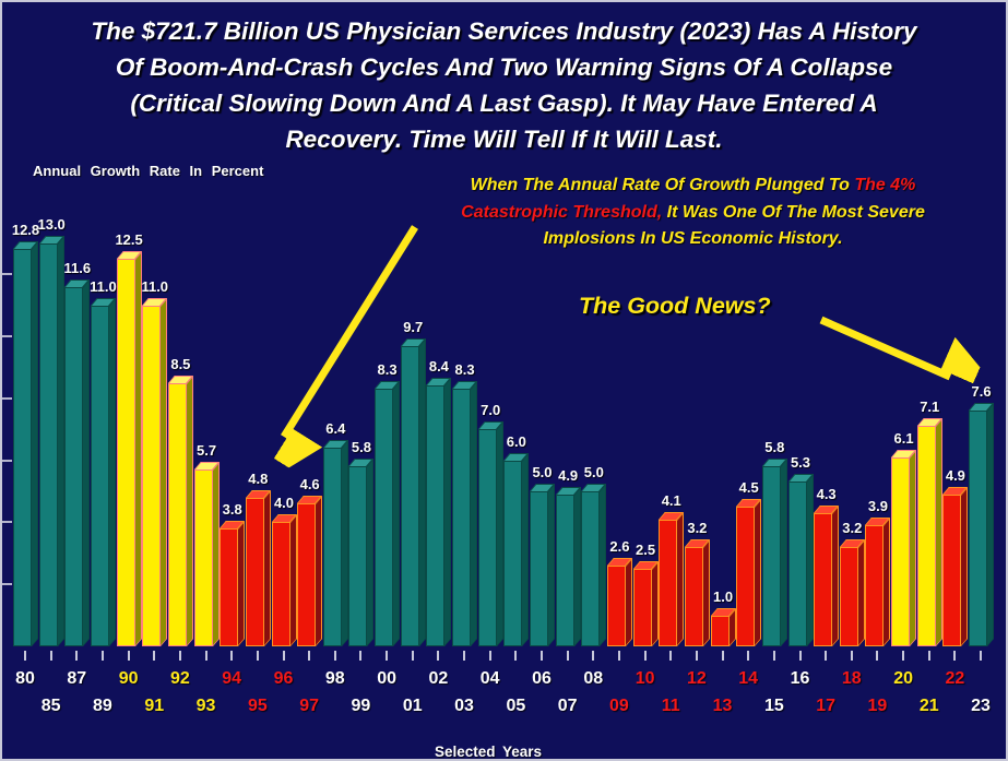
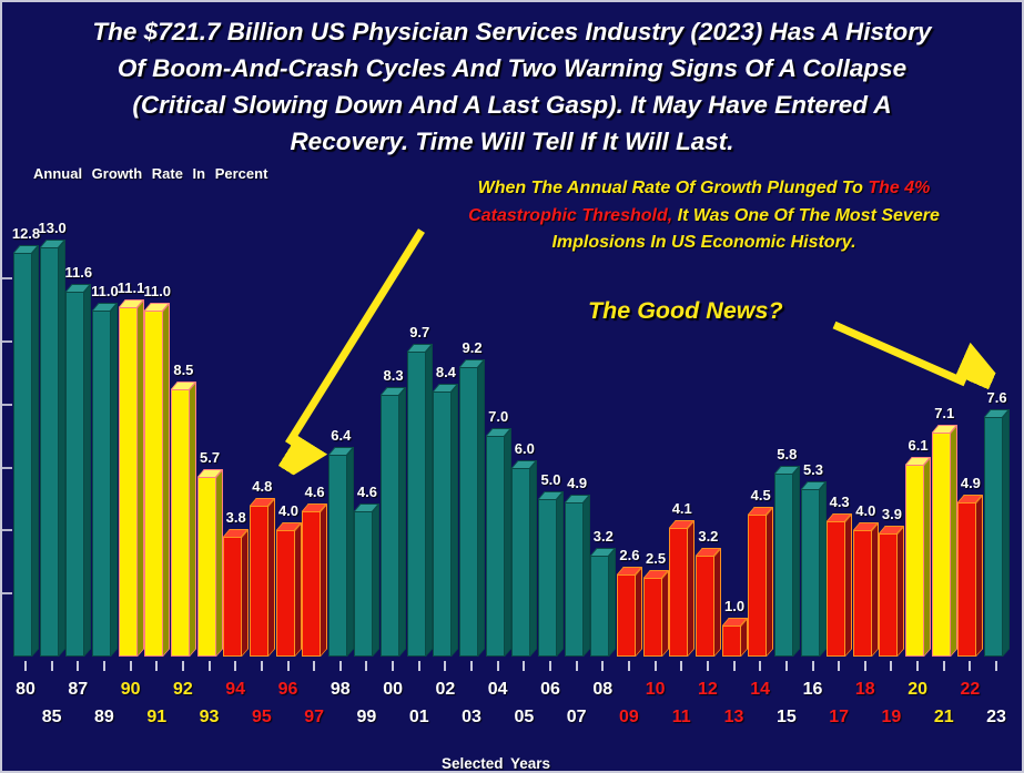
90: 12.5 -> 11.1
99: 5.8 -> 4.6
03: 8.3 -> 9.2
08: 5.0 -> 3.2
18: 3.2 -> 4.0
